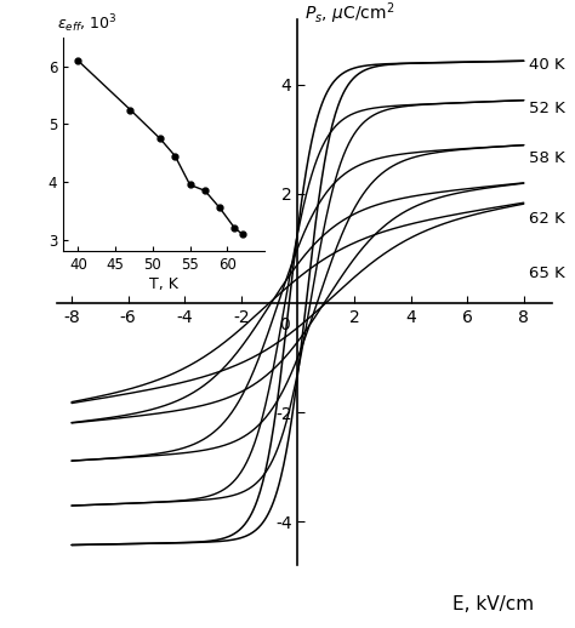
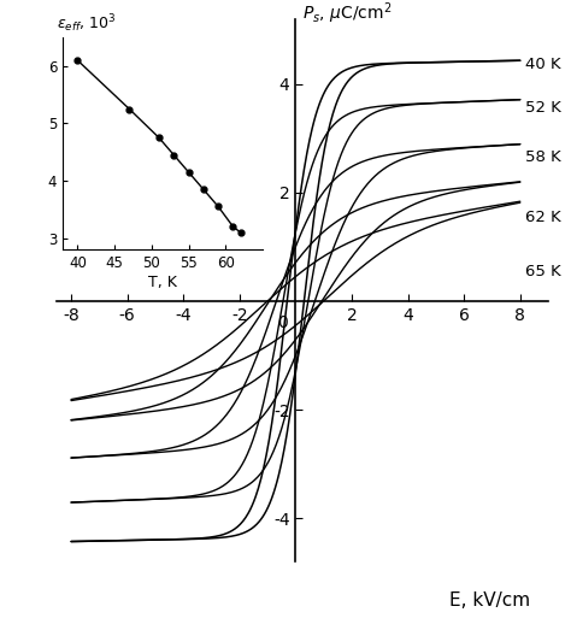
55: 3.95 -> 4.15
